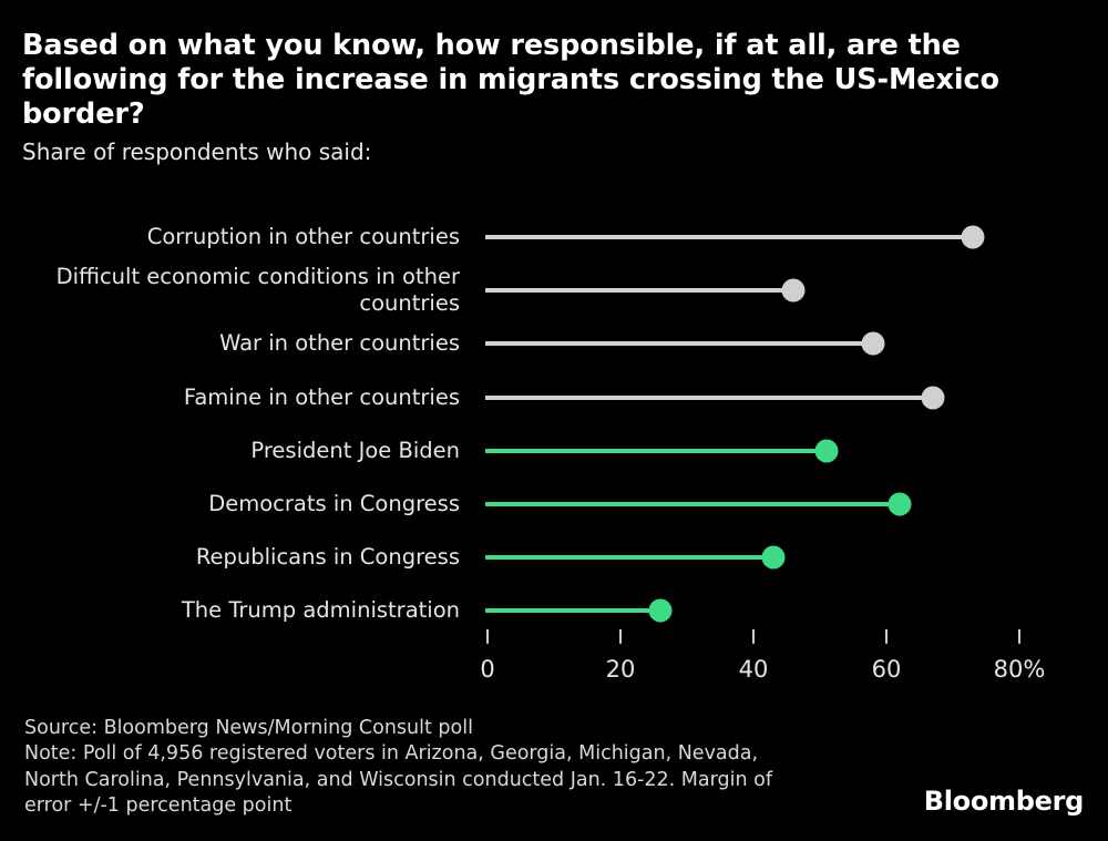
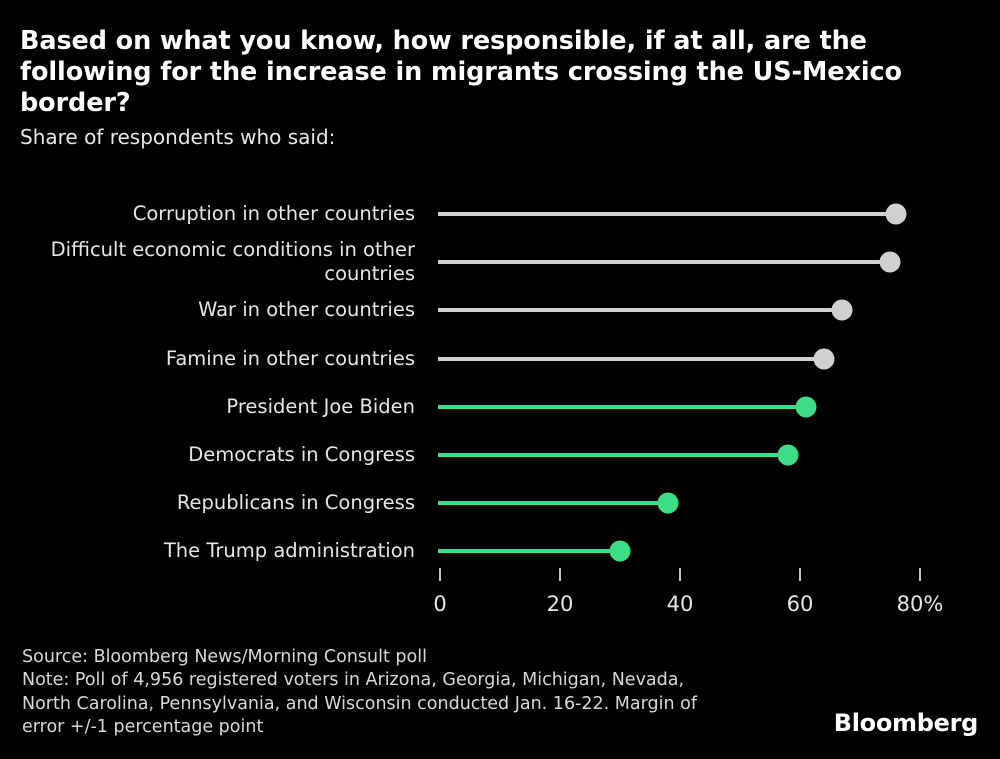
Corruption in other countries: 73% -> 76%
Difficult economic conditions in other countries: 46% -> 75%
War in other countries: 58% -> 67%
Famine in other countries: 67% -> 64%
President Joe Biden: 51% -> 61%
Democrats in Congress: 62% -> 58%
Republicans in Congress: 43% -> 38%
The Trump administration: 26% -> 30%
